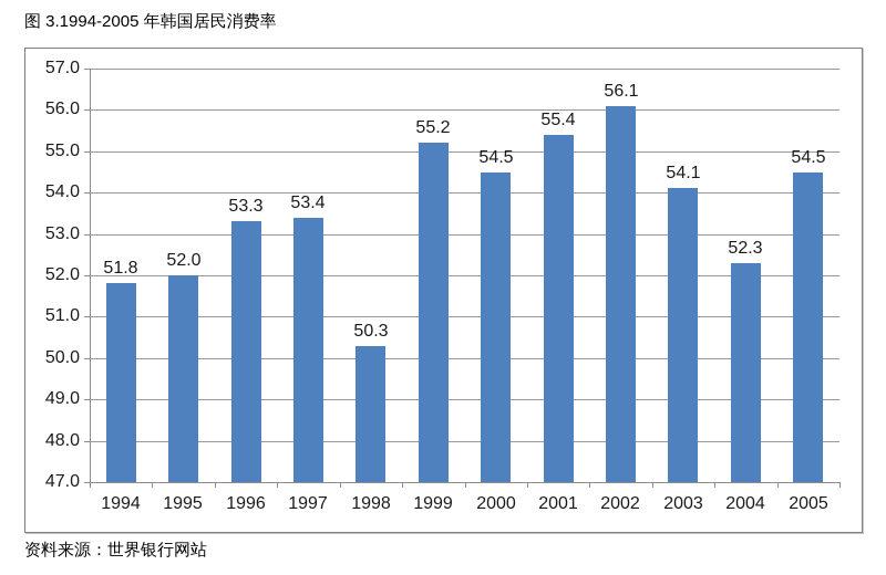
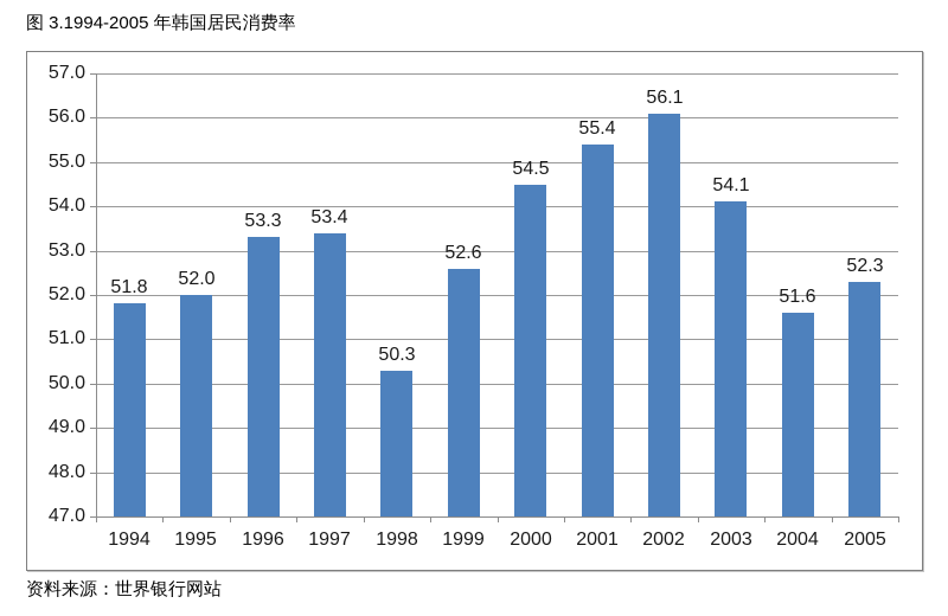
1999: 55.2 -> 52.6
2004: 52.3 -> 51.6
2005: 54.5 -> 52.3
